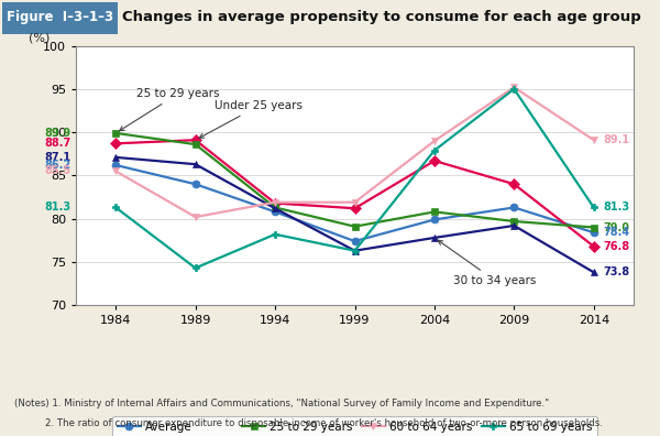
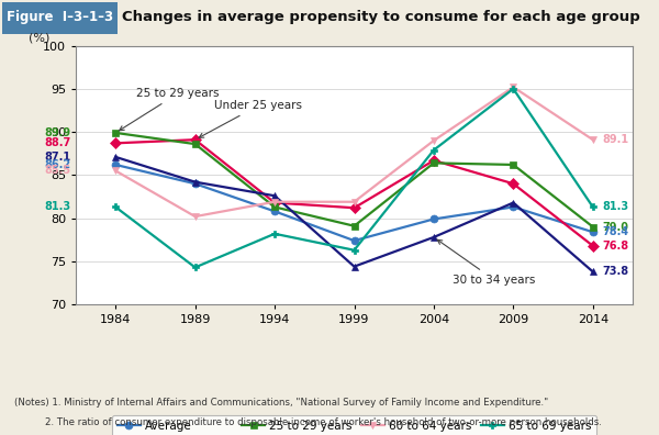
30 to 34 years/1989: 86.3 -> 84.2
30 to 34 years/1994: 81.2 -> 82.6
30 to 34 years/1999: 76.3 -> 74.4
25 to 29 years/2004: 80.8 -> 86.4
25 to 29 years/2009: 79.7 -> 86.2
30 to 34 years/2009: 79.2 -> 81.8
